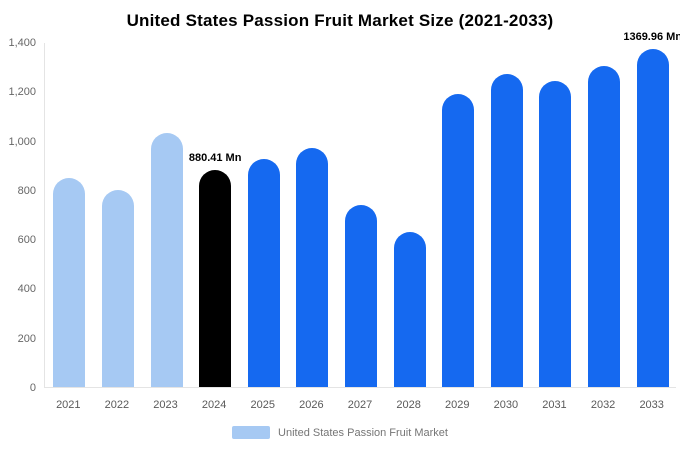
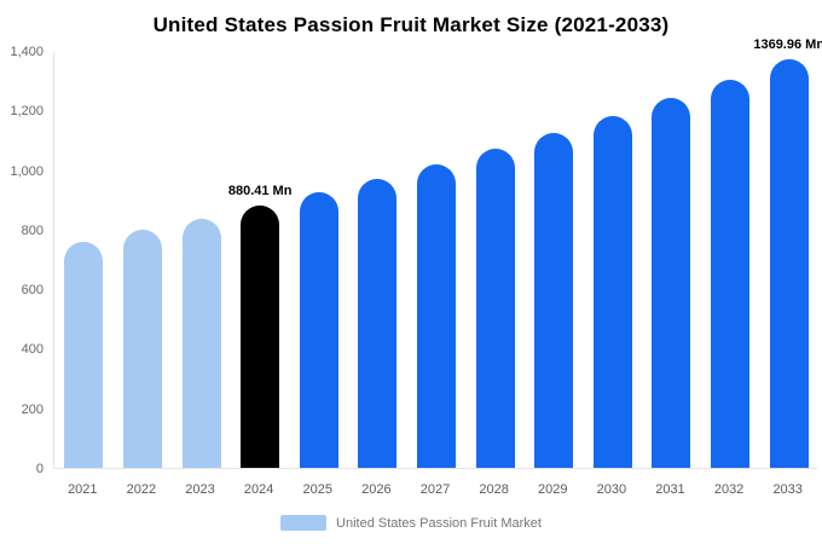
2021: 850 -> 760
2023: 1030 -> 840
2027: 740 -> 1020
2028: 630 -> 1070
2029: 1190 -> 1120
2030: 1270 -> 1180
